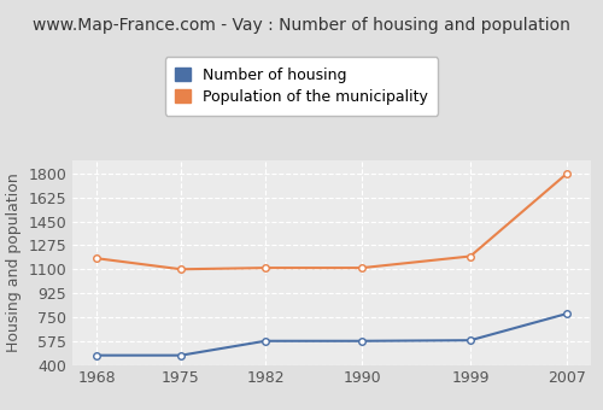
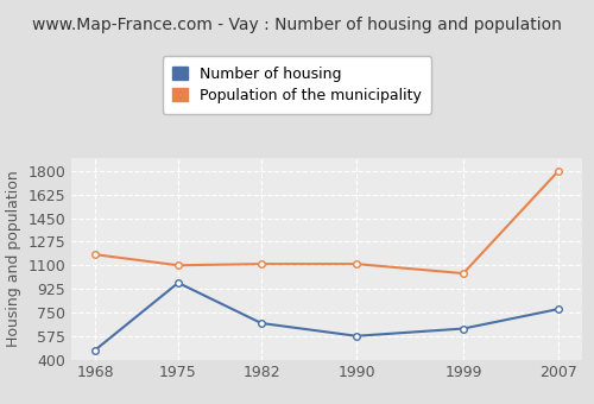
Number of housing/1975: 470 -> 970
Number of housing/1982: 580 -> 670
Number of housing/1999: 580 -> 630
Population of the municipality/1999: 1200 -> 1040
